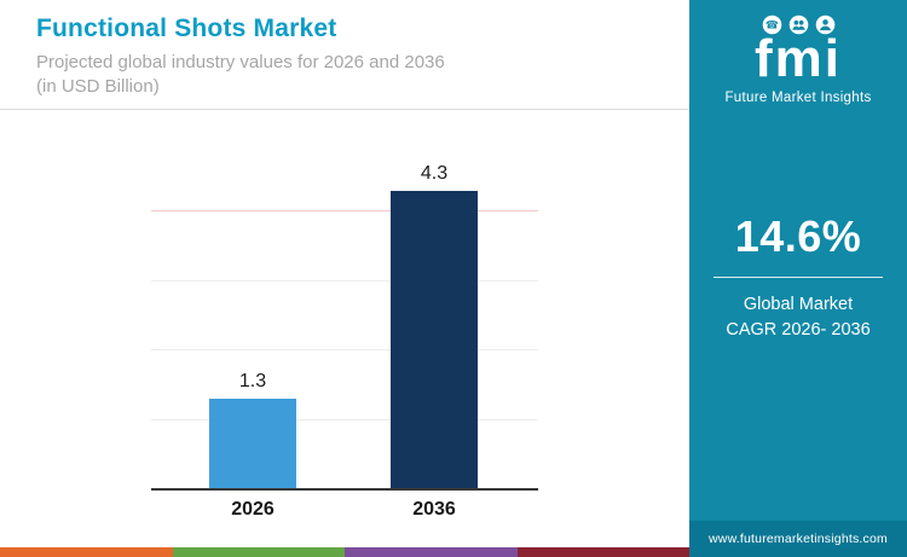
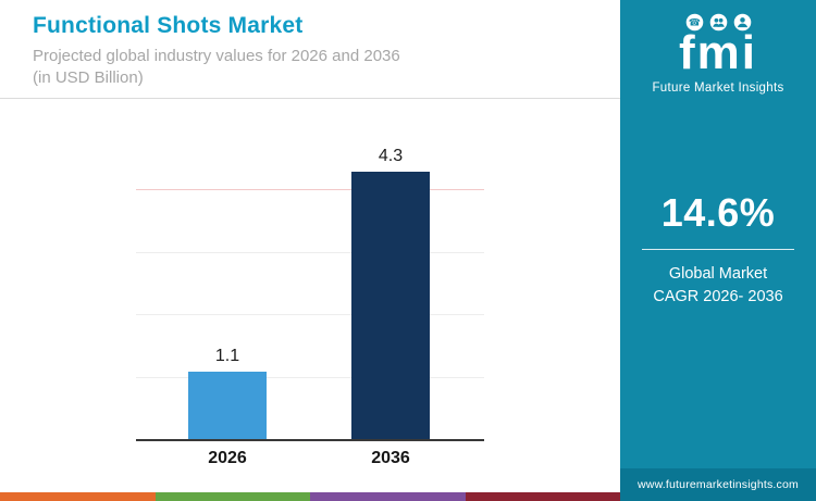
2026: 1.3 -> 1.1
